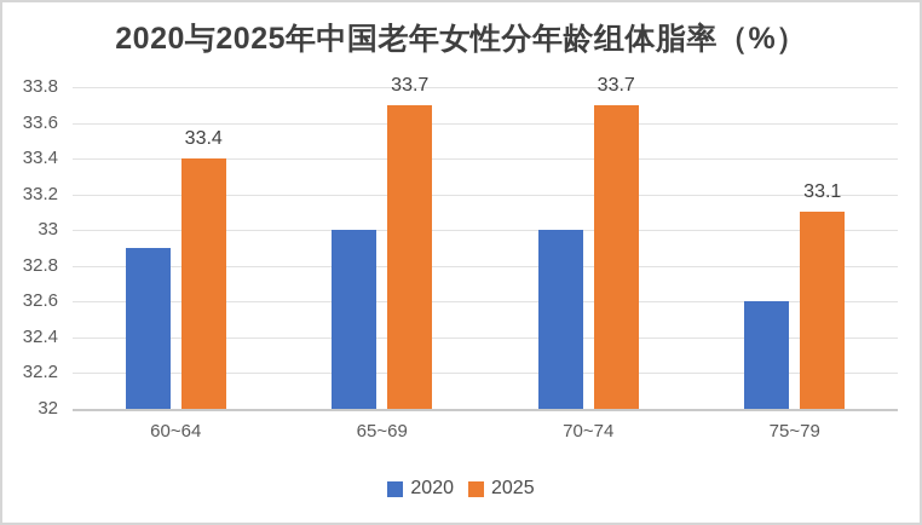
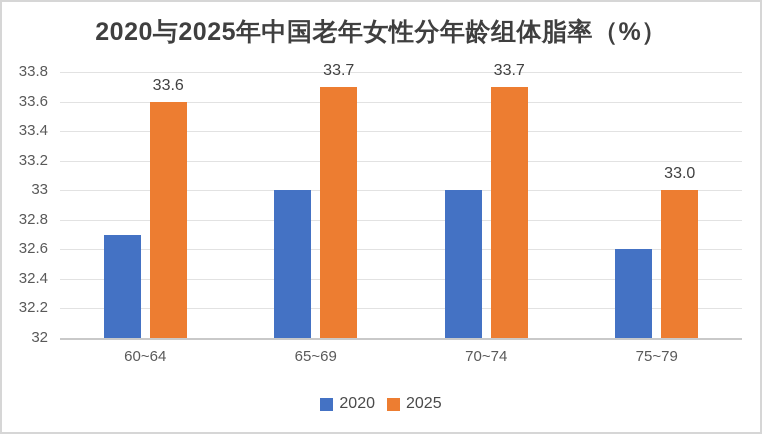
2020/60~64: 32.9 -> 32.7
2025/60~64: 33.4 -> 33.6
2025/75~79: 33.1 -> 33.0
